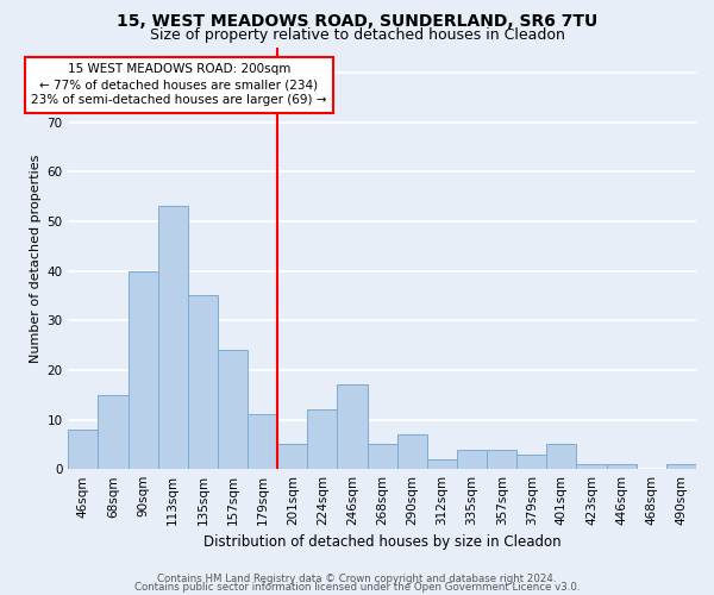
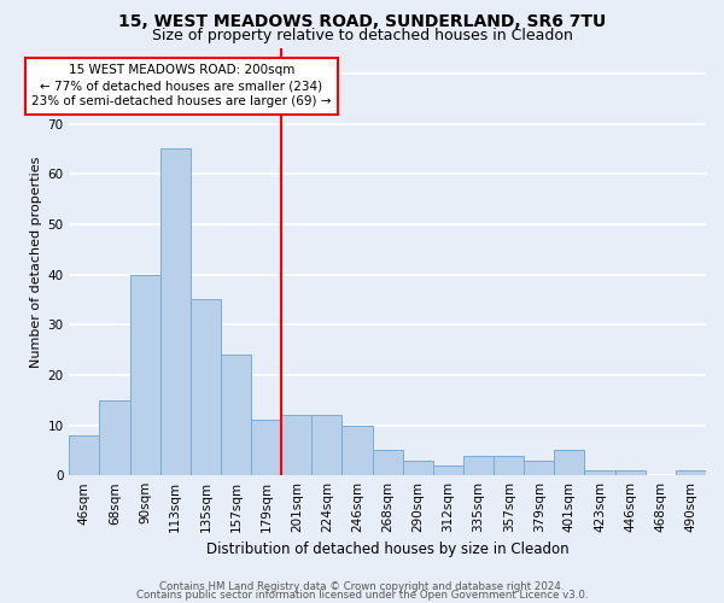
113sqm: 53 -> 65
201sqm: 5 -> 12
246sqm: 17 -> 10
290sqm: 7 -> 3
